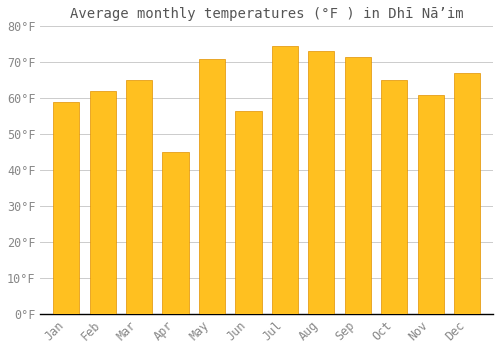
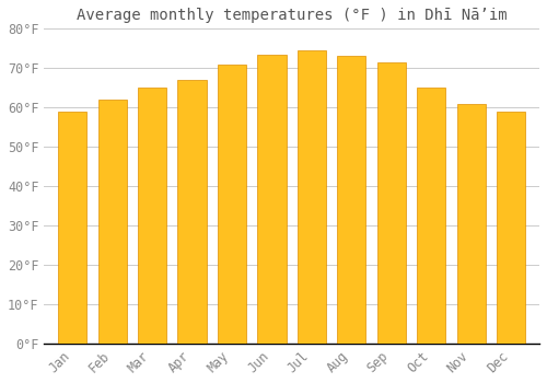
Apr: 45.0°F -> 67.0°F
Jun: 56.5°F -> 73.5°F
Dec: 67.0°F -> 59.0°F
